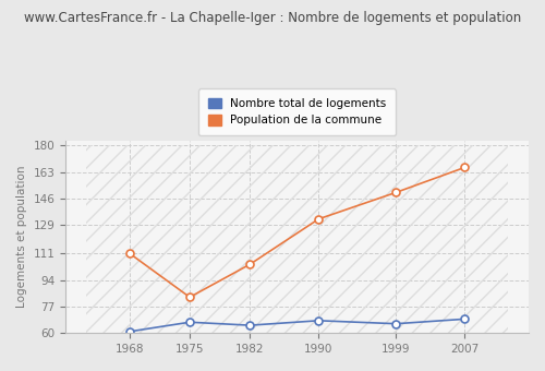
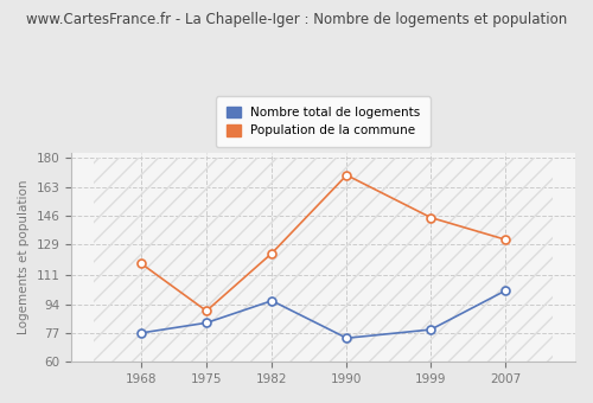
Nombre total de logements/1968: 61 -> 77
Population de la commune/1968: 111 -> 118
Nombre total de logements/1975: 67 -> 83
Population de la commune/1975: 83 -> 90
Nombre total de logements/1982: 65 -> 96
Population de la commune/1982: 104 -> 124
Nombre total de logements/1990: 68 -> 74
Population de la commune/1990: 133 -> 170
Nombre total de logements/1999: 66 -> 79
Population de la commune/1999: 150 -> 145
Nombre total de logements/2007: 69 -> 102
Population de la commune/2007: 166 -> 132
